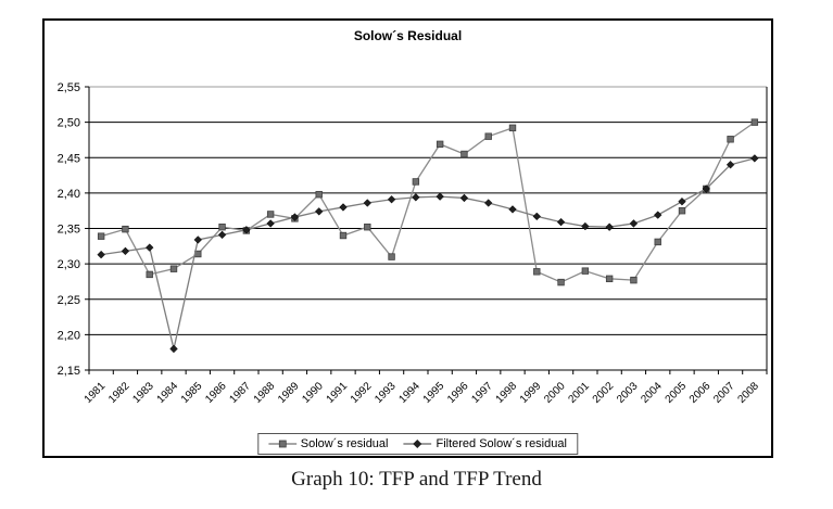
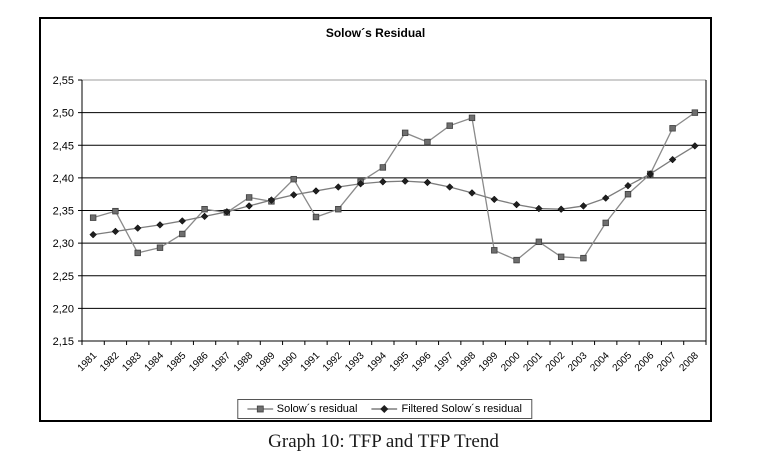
Filtered Solow´s residual/1984: 2,18 -> 2,33
Solow´s residual/1993: 2,31 -> 2,39
Solow´s residual/2001: 2,29 -> 2,30
Filtered Solow´s residual/2007: 2,44 -> 2,43
